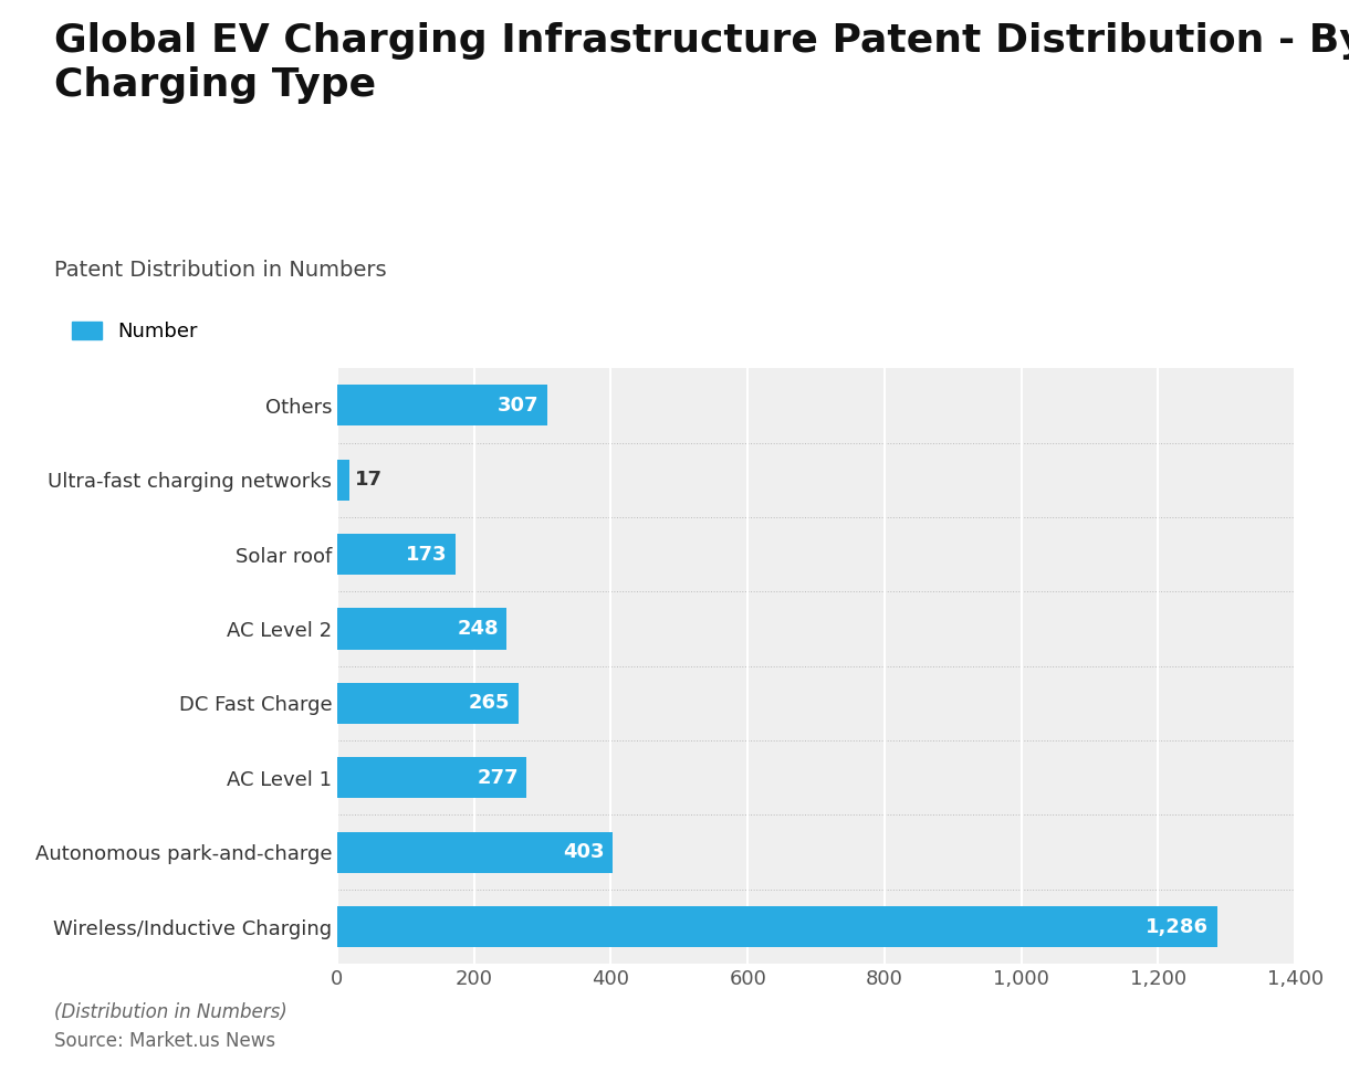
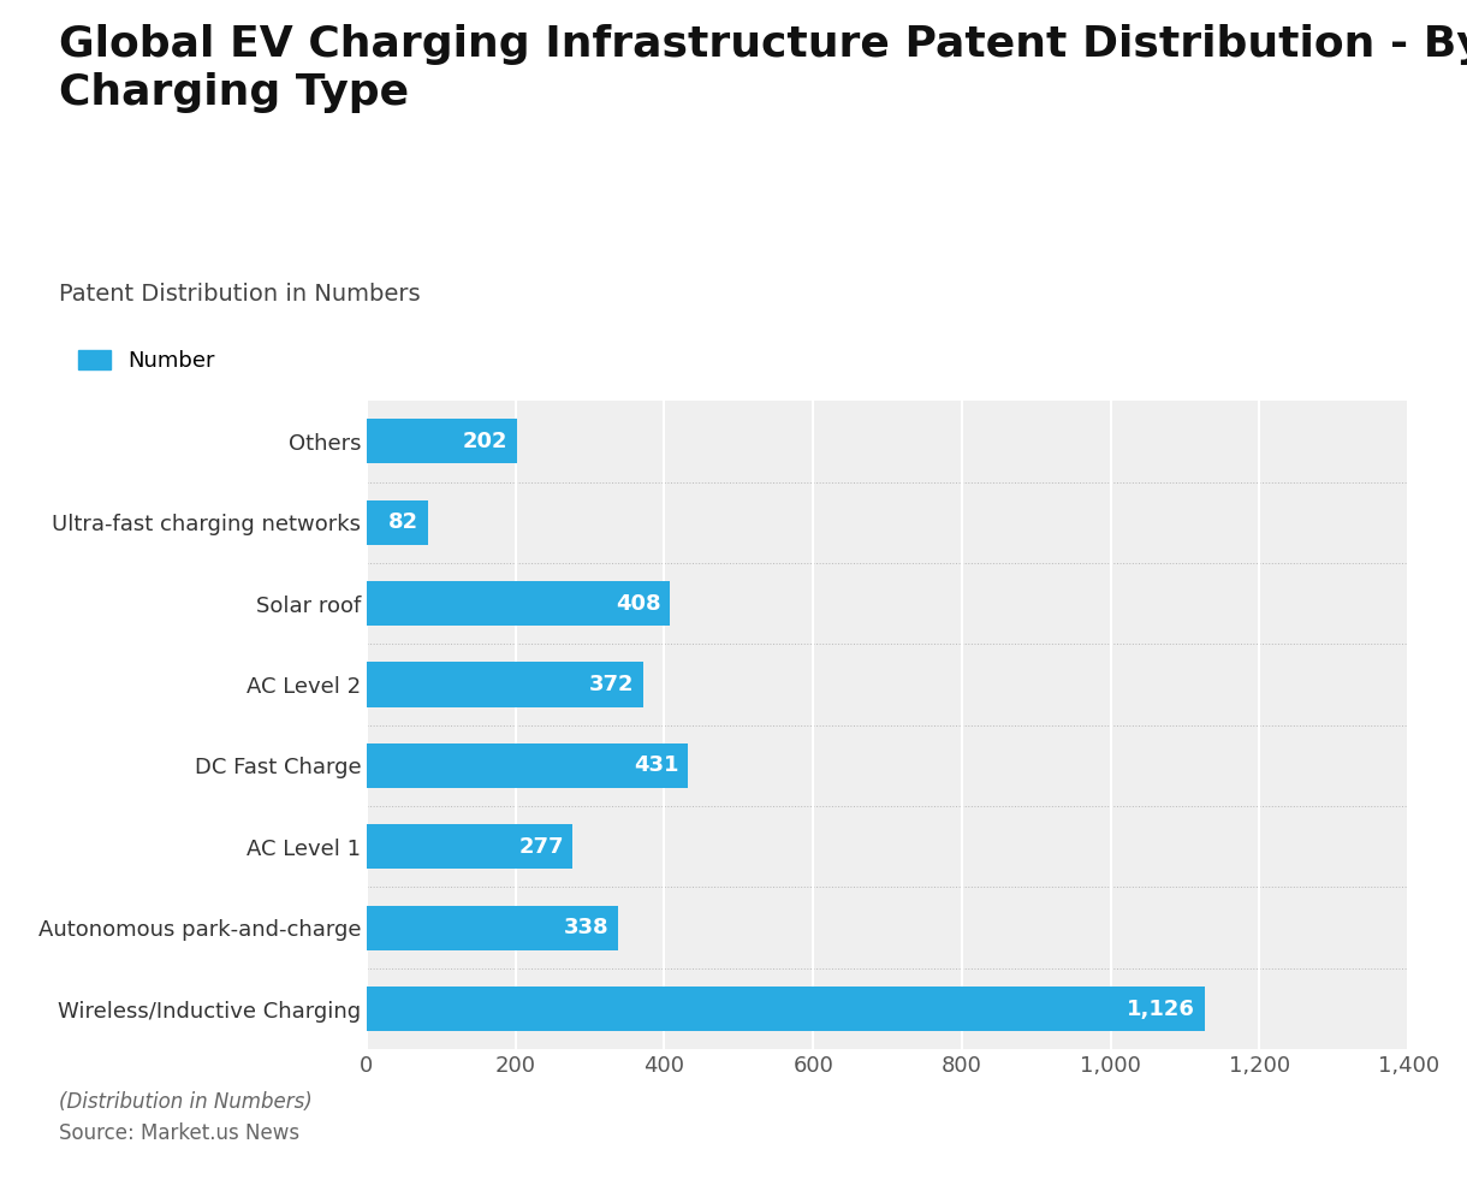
Others: 307 -> 202
Ultra-fast charging networks: 17 -> 82
Solar roof: 173 -> 408
AC Level 2: 248 -> 372
DC Fast Charge: 265 -> 431
Autonomous park-and-charge: 403 -> 338
Wireless/Inductive Charging: 1,286 -> 1,126
